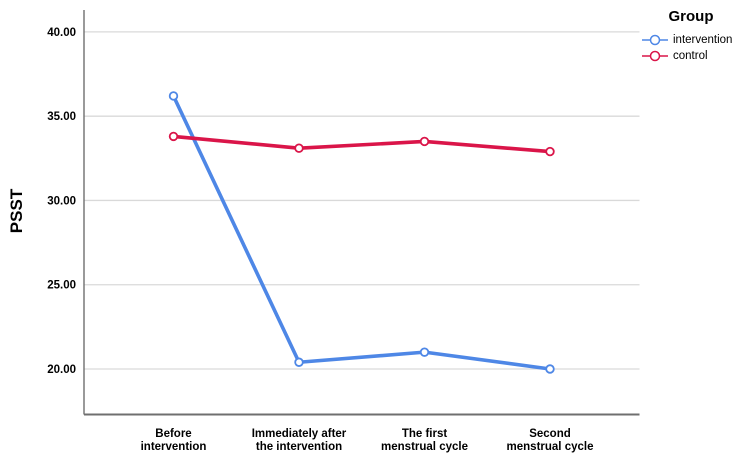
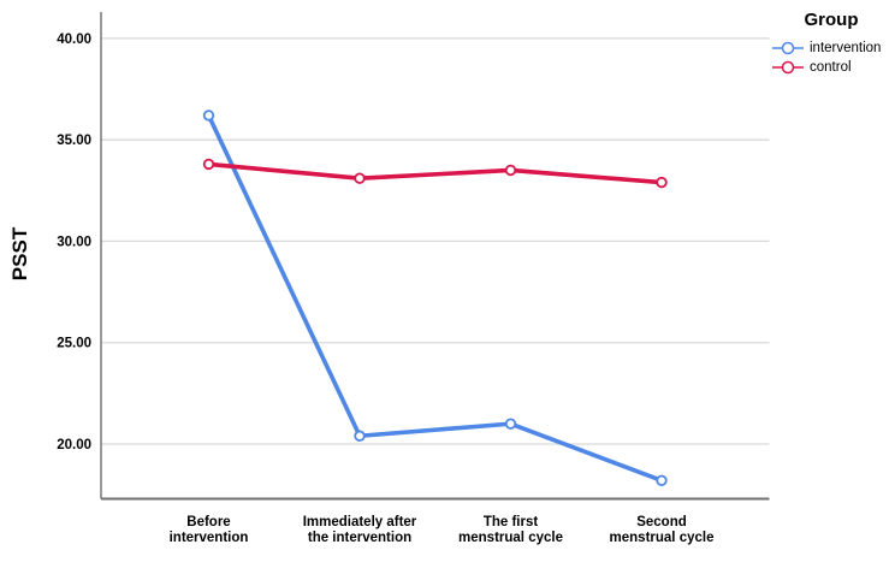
intervention/Second menstrual cycle: 20.0 -> 18.2
